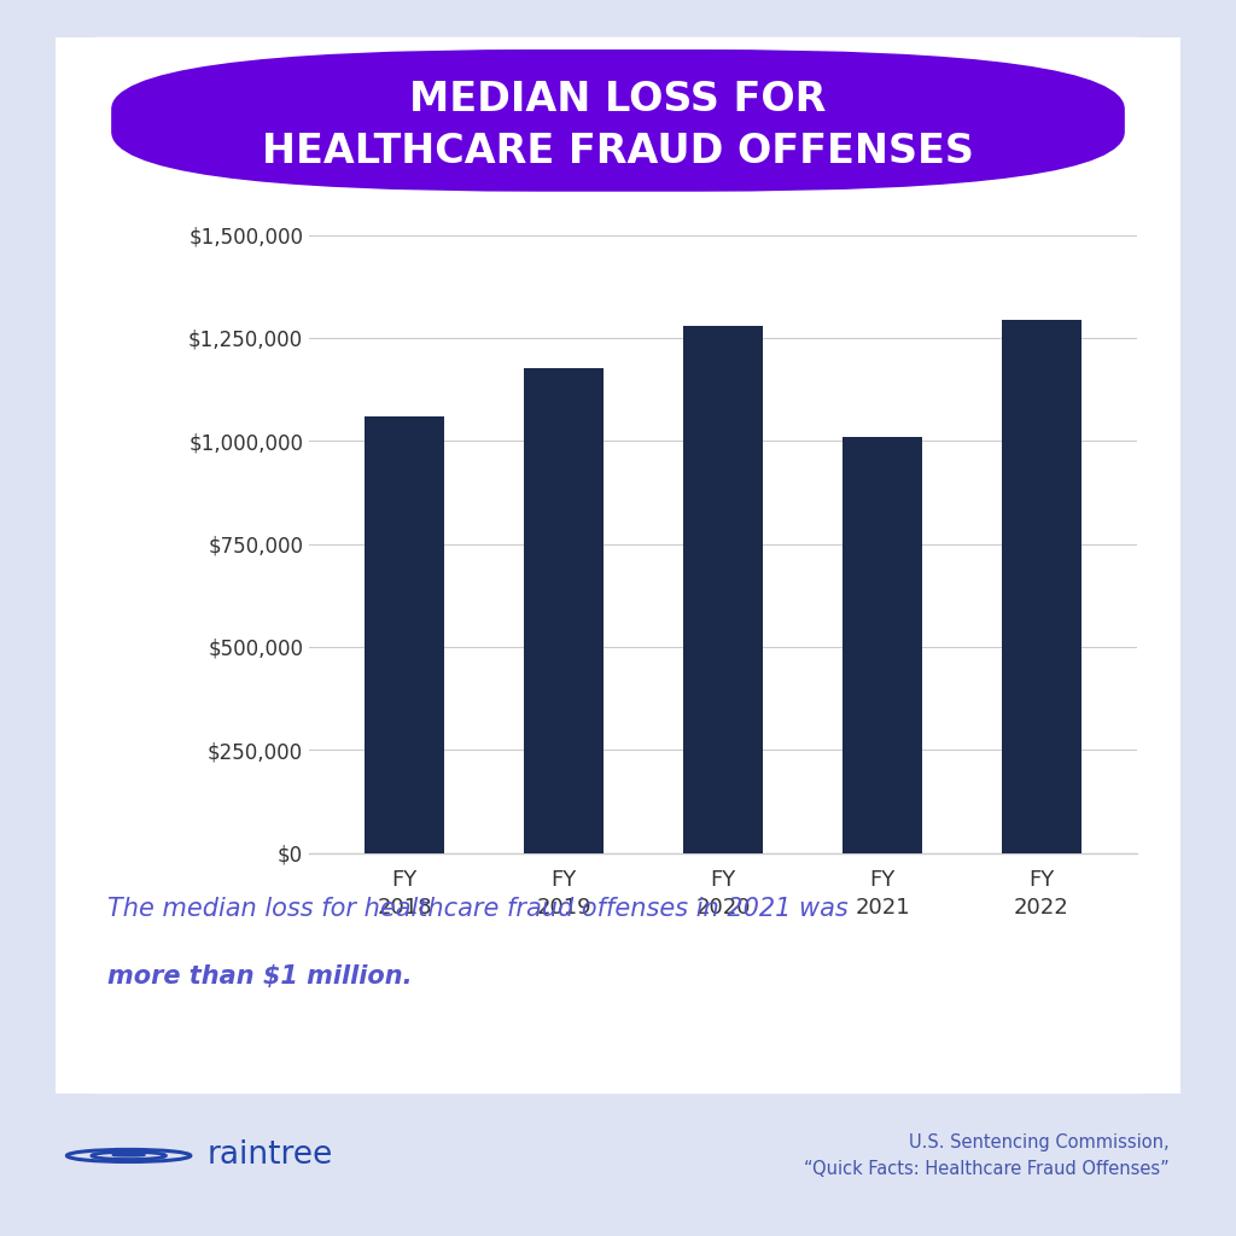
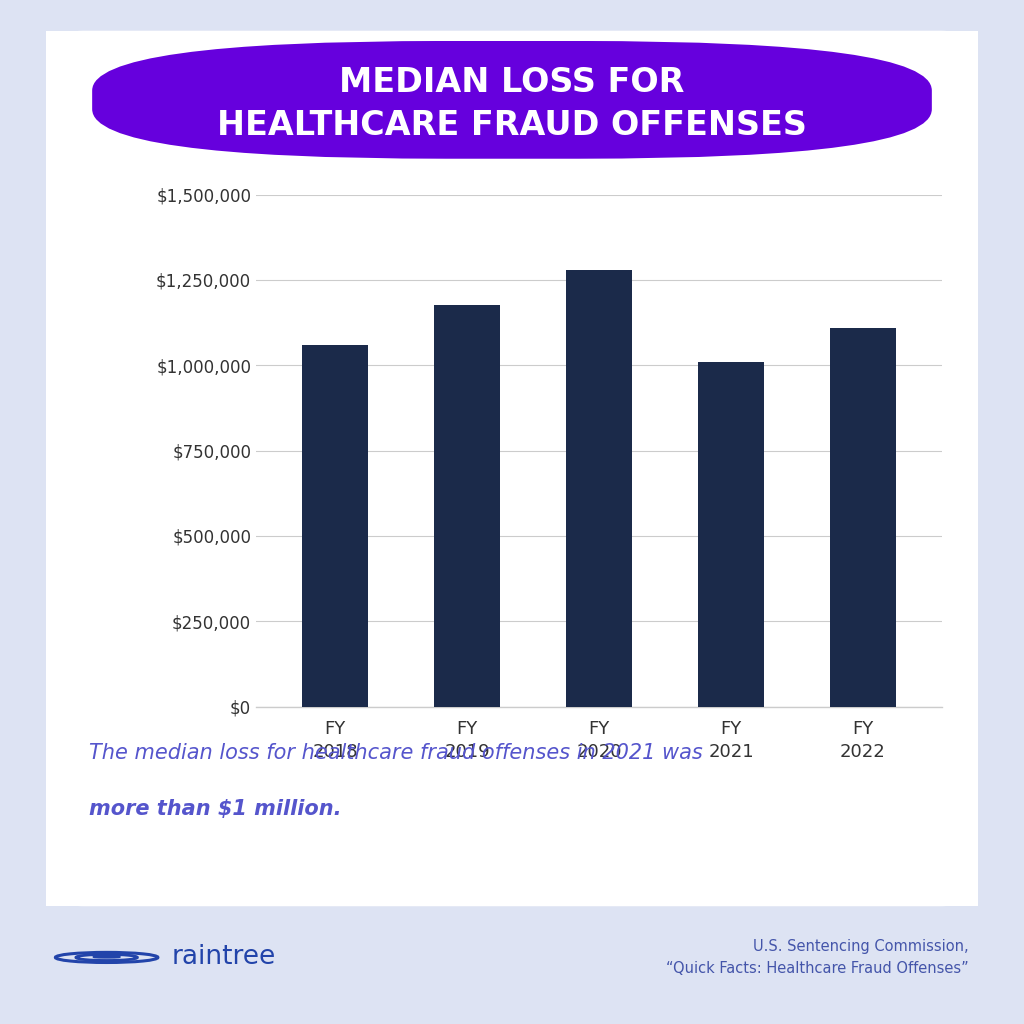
FY 2022: $1,295,000 -> $1,110,000
